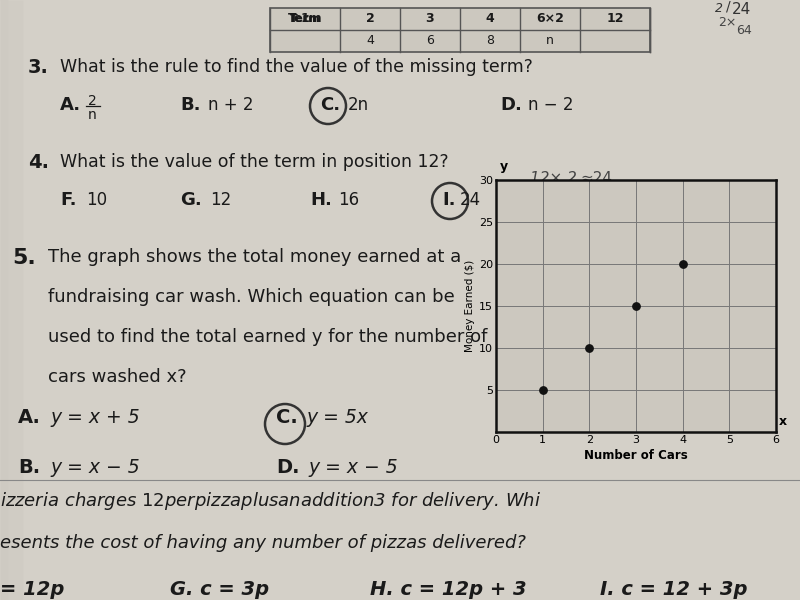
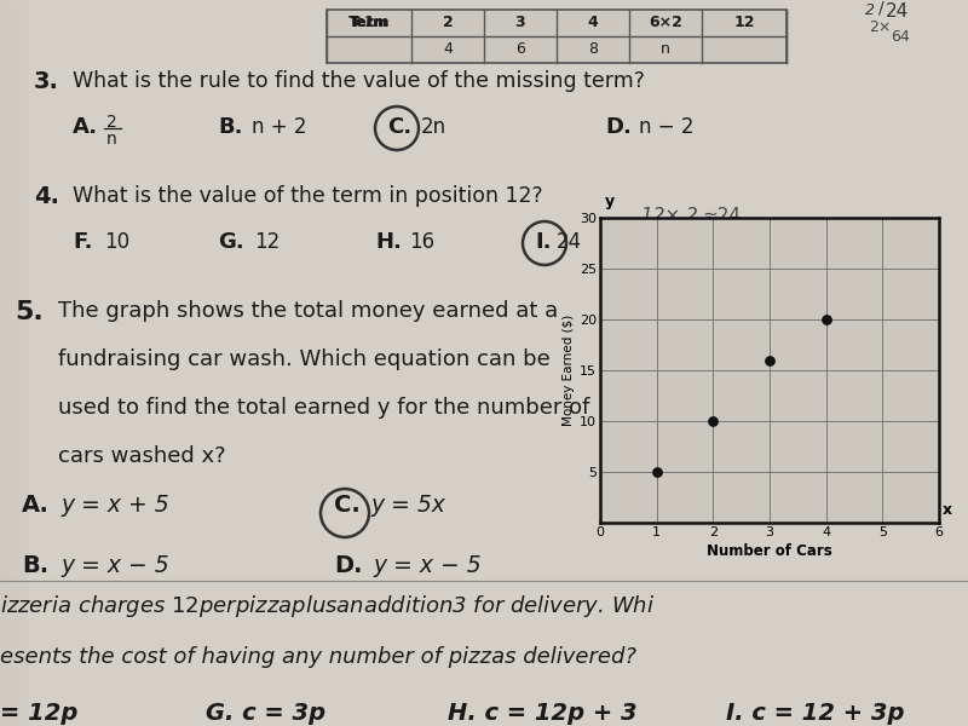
3: 15 -> 16
